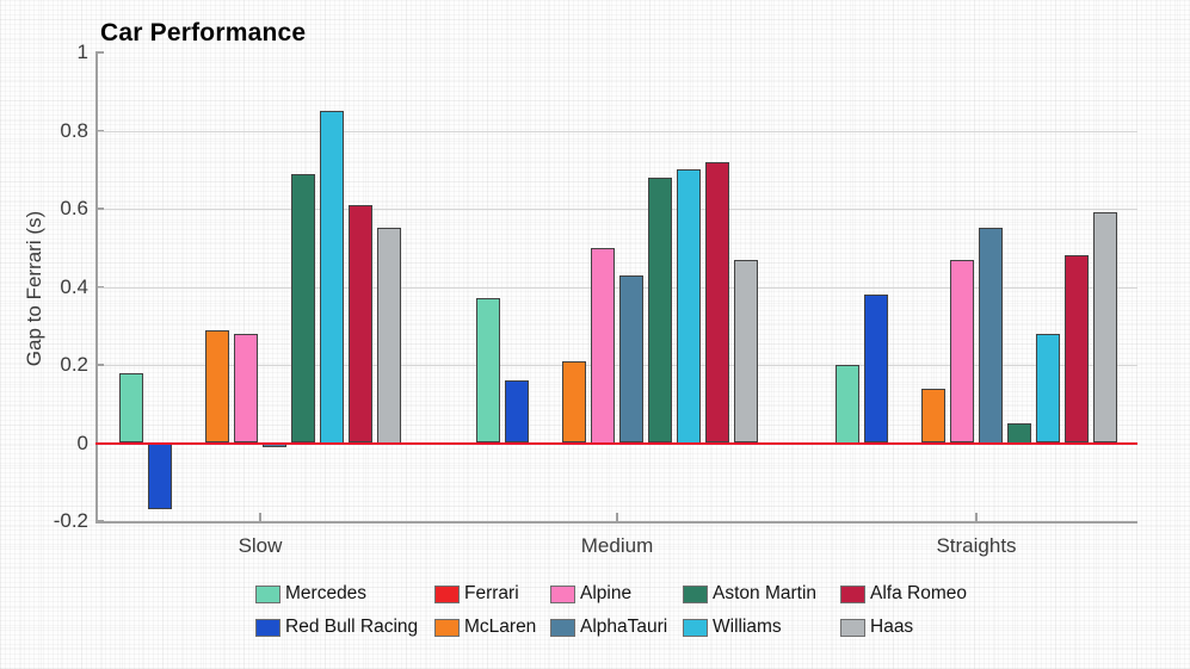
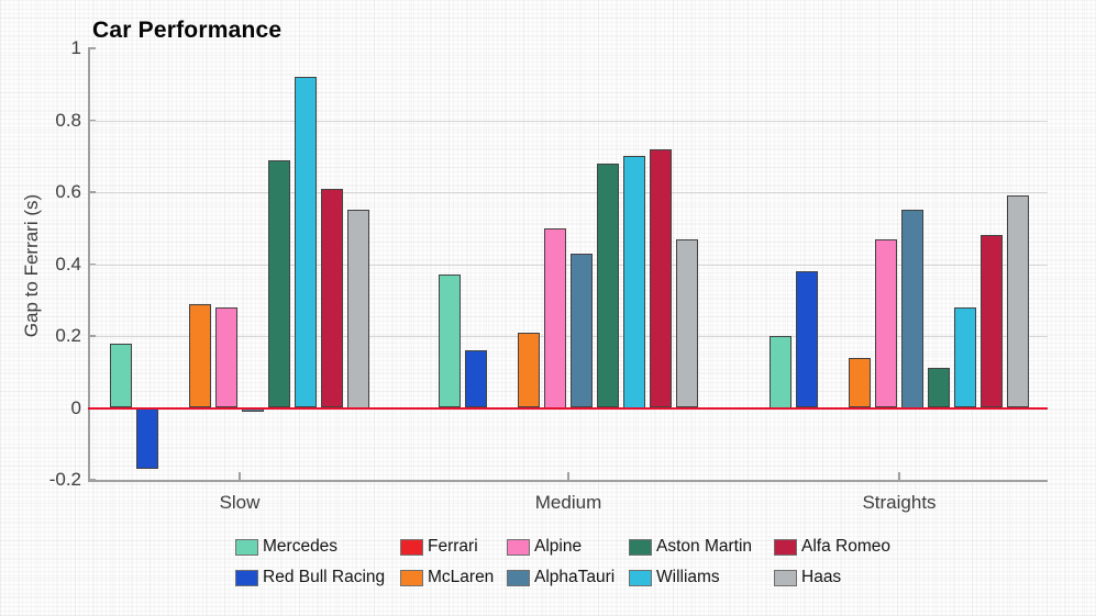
Williams/Slow: 0.85 -> 0.92
Aston Martin/Straights: 0.05 -> 0.11
